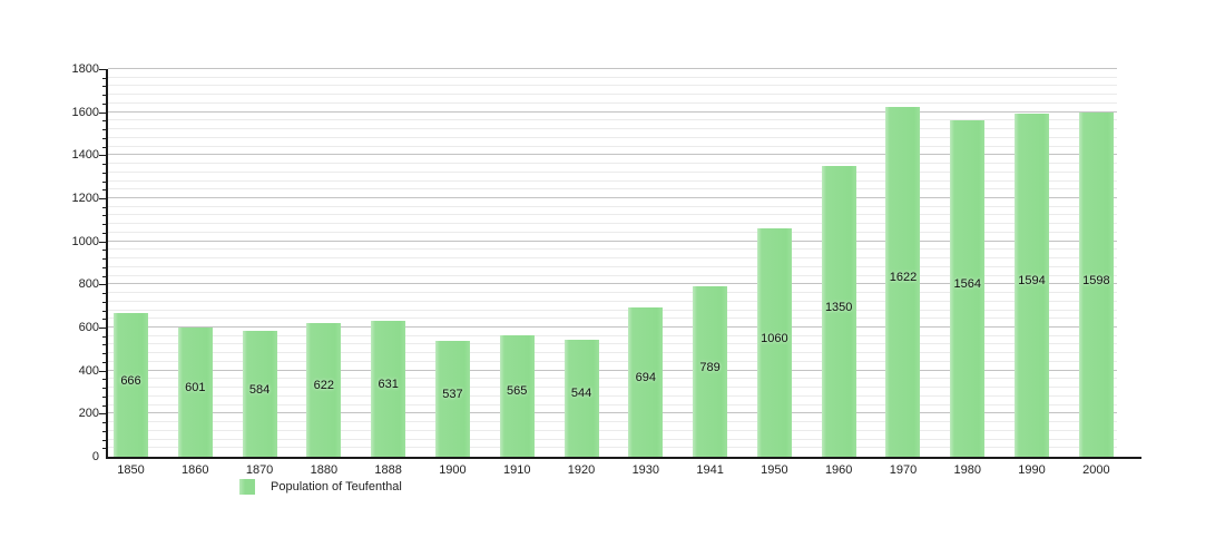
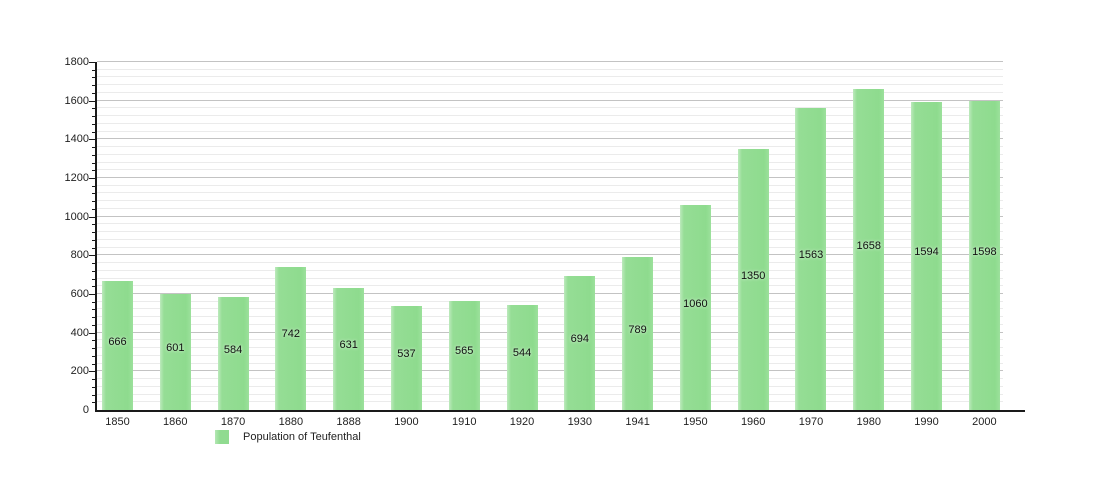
1880: 622 -> 742
1970: 1622 -> 1563
1980: 1564 -> 1658
